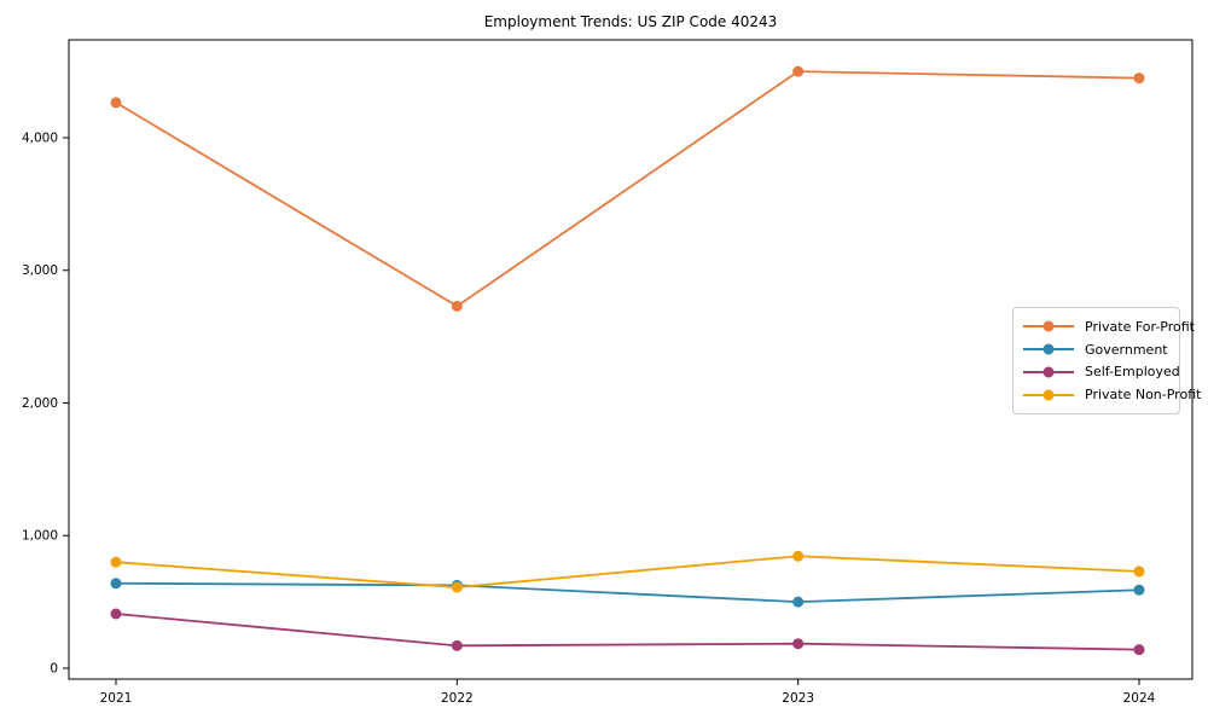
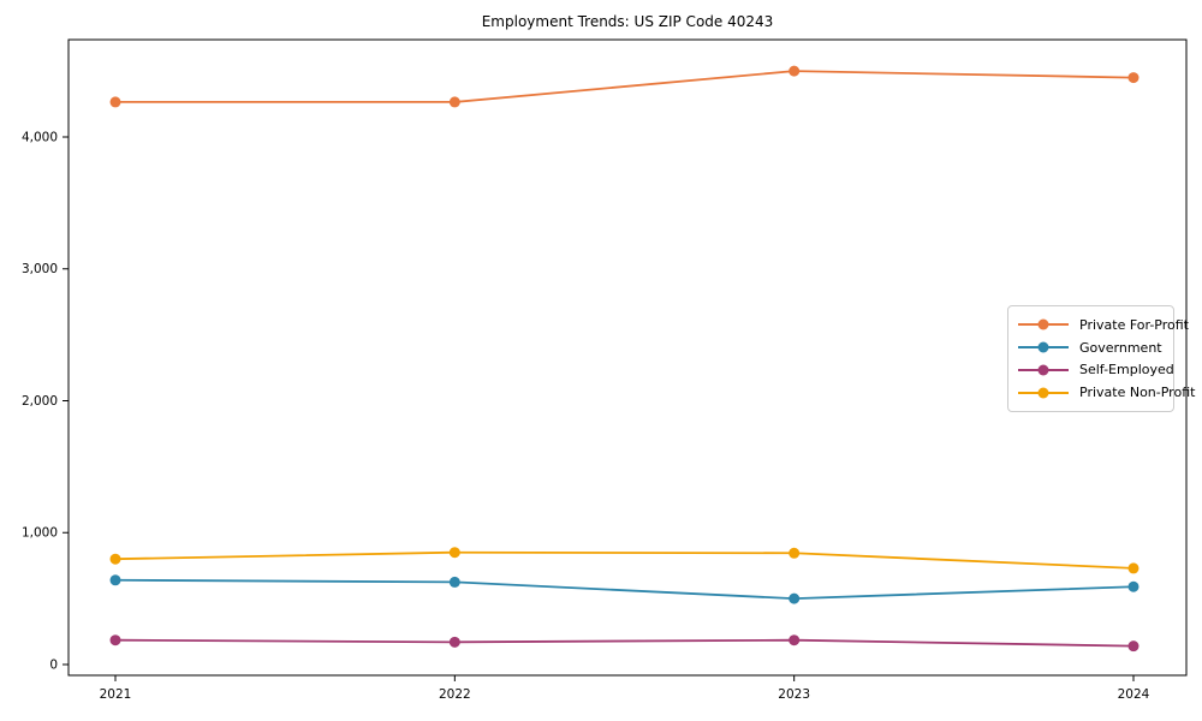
Self-Employed/2021: 410 -> 180
Private For-Profit/2022: 2730 -> 4260
Private Non-Profit/2022: 610 -> 850
